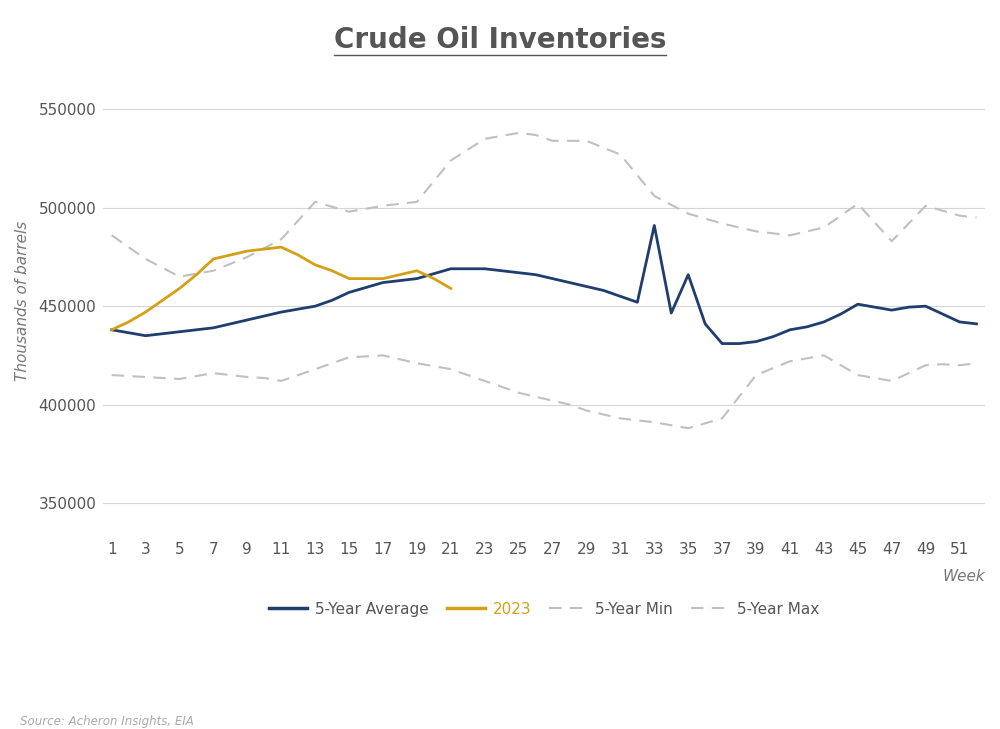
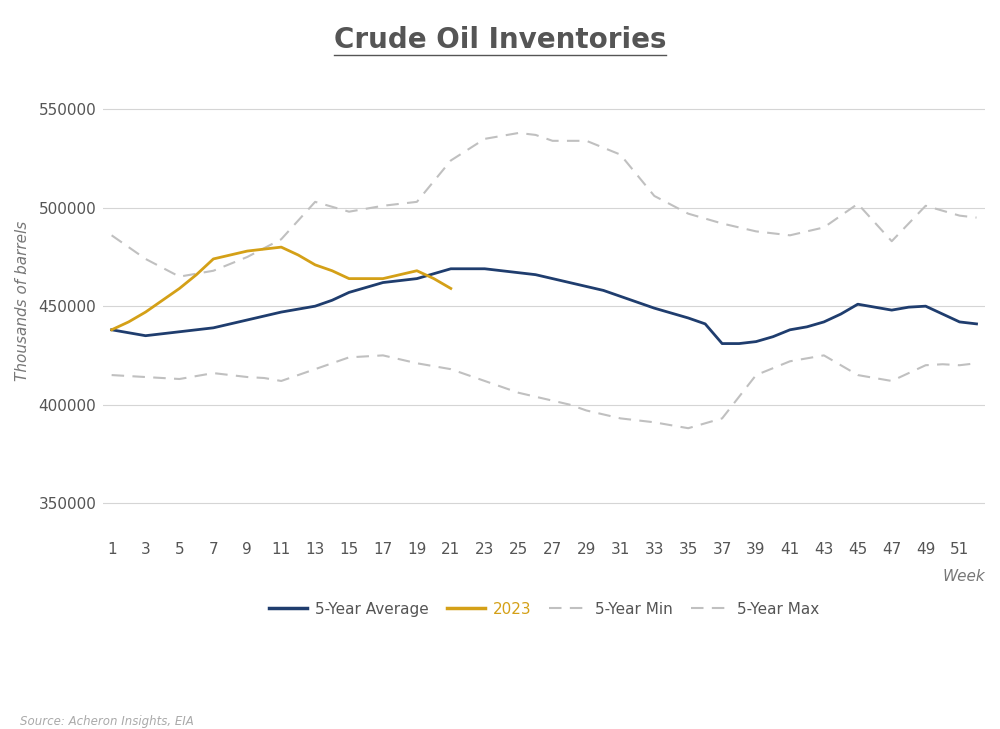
5-Year Average/33: 491000 -> 449000
5-Year Average/35: 466000 -> 444000
